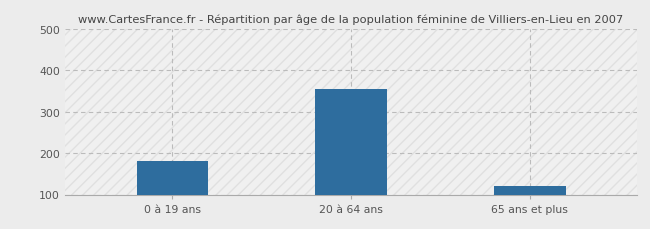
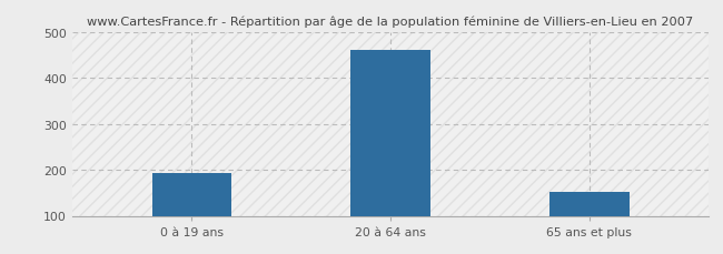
0 à 19 ans: 180 -> 193
20 à 64 ans: 355 -> 462
65 ans et plus: 120 -> 151
